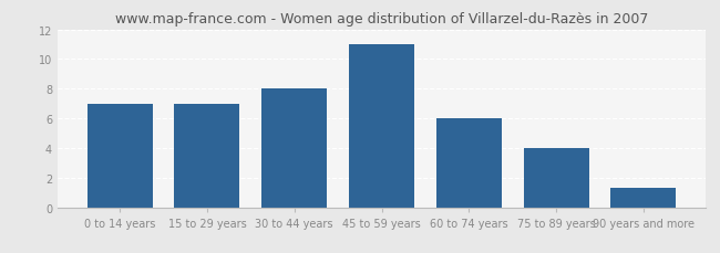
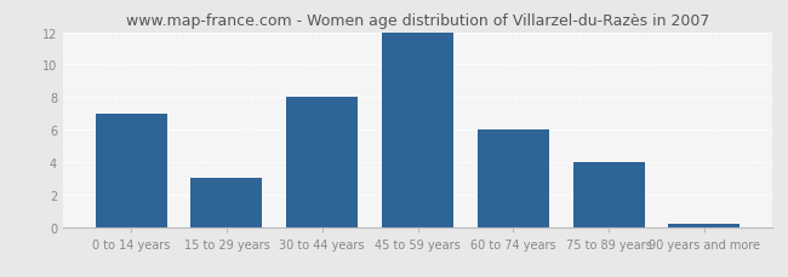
15 to 29 years: 7.0 -> 3.0
45 to 59 years: 11.0 -> 12.0
90 years and more: 1.3 -> 0.2
